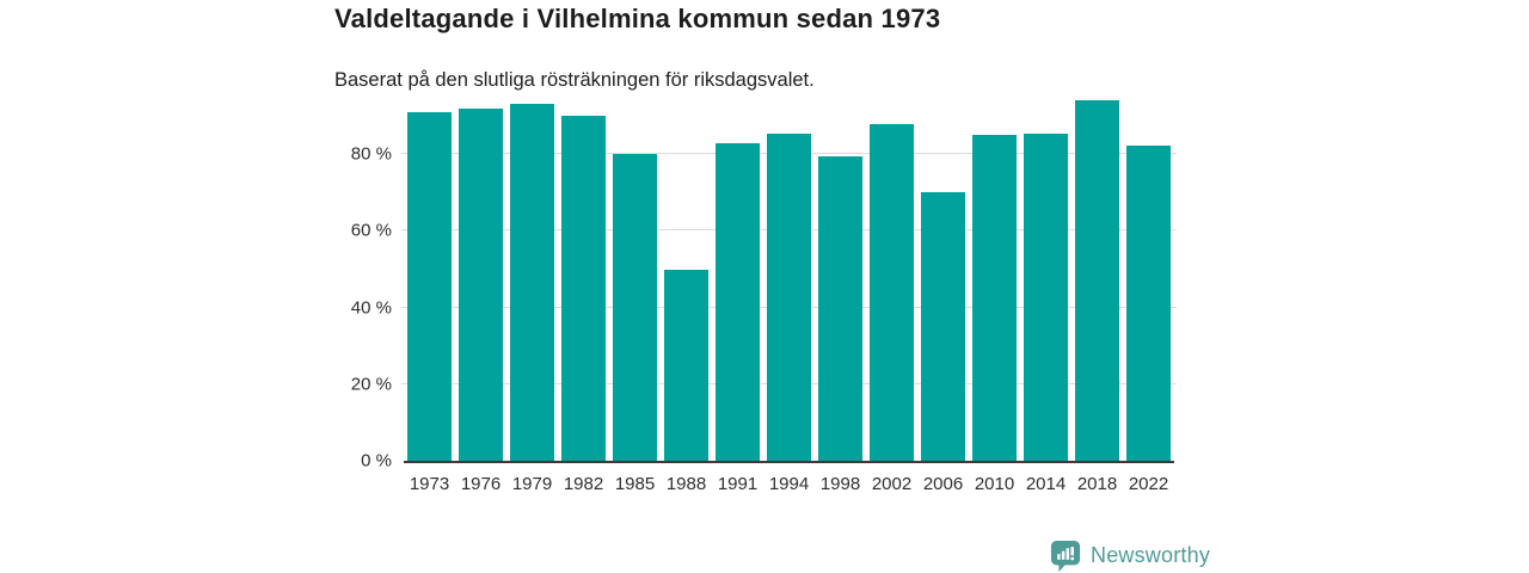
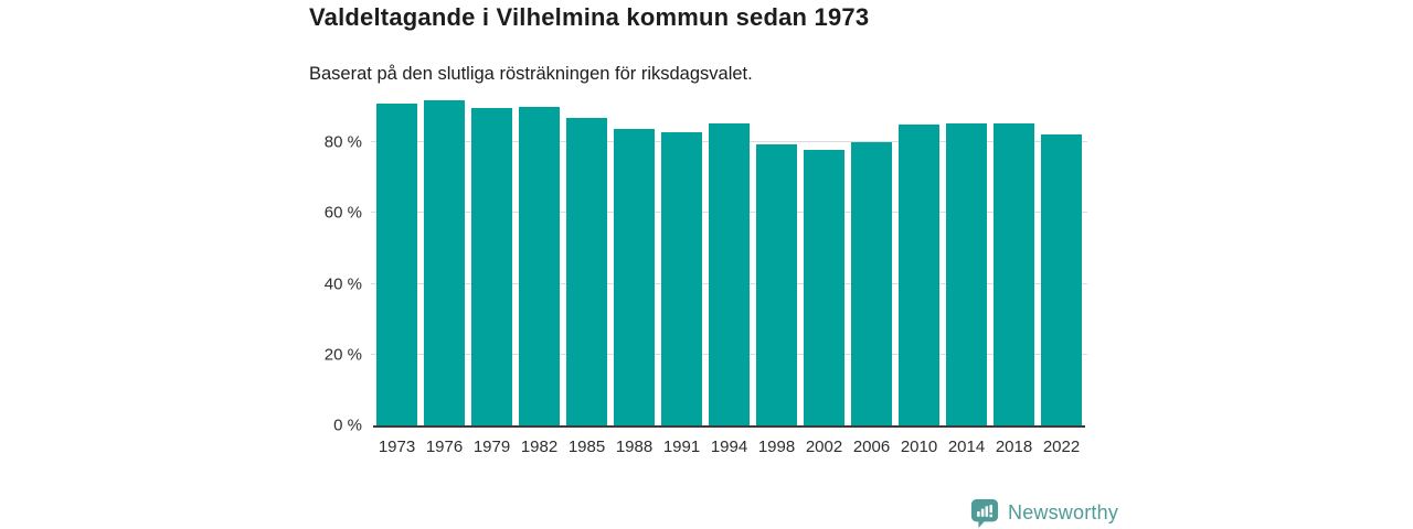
1979: 93% -> 90%
1985: 80% -> 87%
1988: 50% -> 84%
2002: 88% -> 78%
2006: 70% -> 80%
2018: 94% -> 85%
